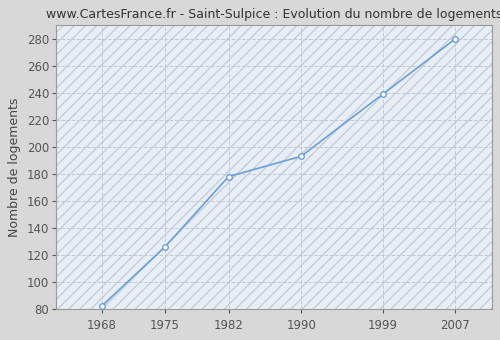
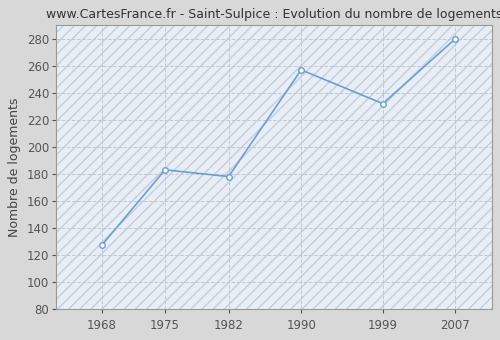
1968: 82 -> 127
1975: 126 -> 183
1990: 193 -> 257
1999: 239 -> 232
